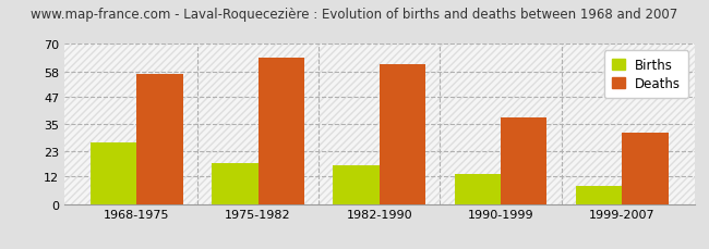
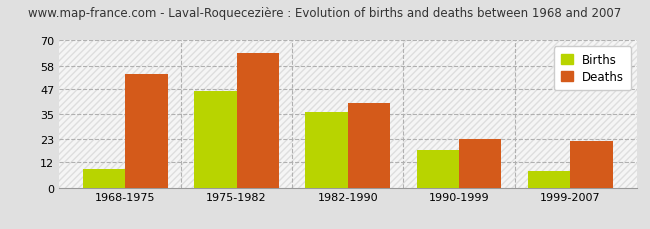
Births/1968-1975: 27 -> 9
Deaths/1968-1975: 57 -> 54
Births/1975-1982: 18 -> 46
Births/1982-1990: 17 -> 36
Deaths/1982-1990: 61 -> 40
Births/1990-1999: 13 -> 18
Deaths/1990-1999: 38 -> 23
Deaths/1999-2007: 31 -> 22
